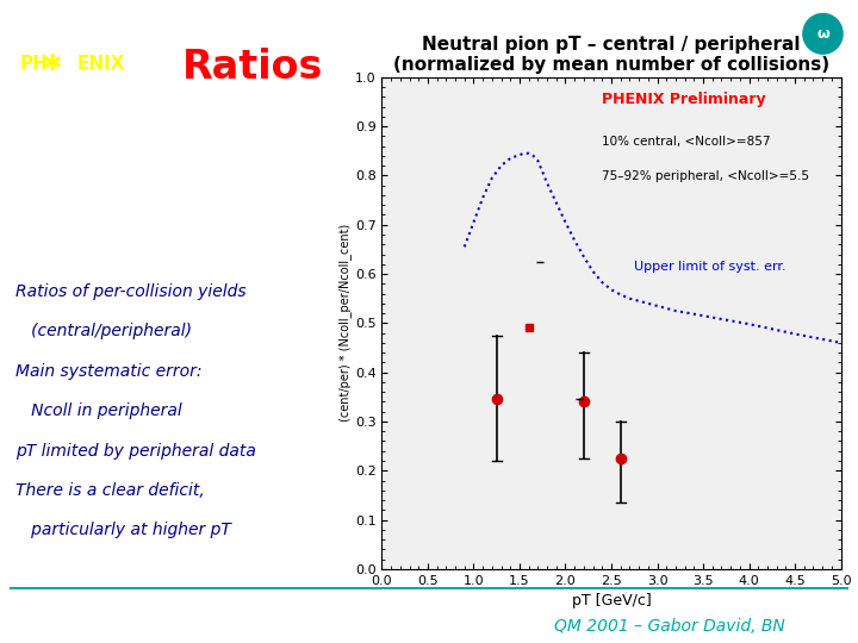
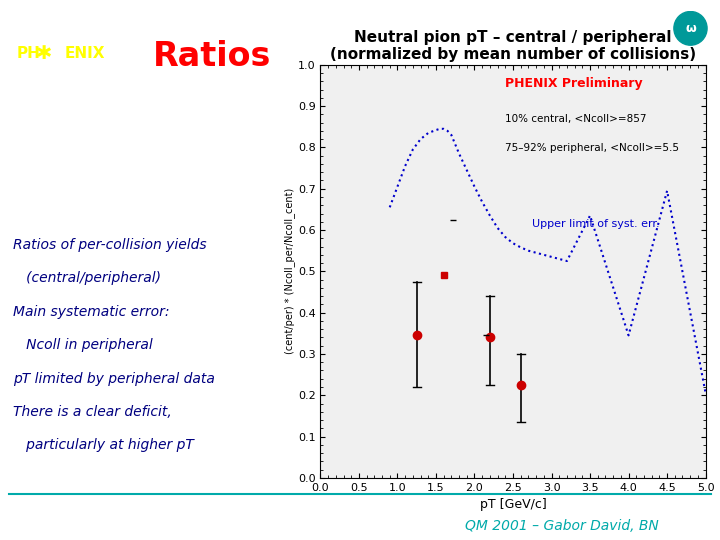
3.5: 0.515 -> 0.635
4.0: 0.498 -> 0.345
4.5: 0.478 -> 0.695
5.0: 0.460 -> 0.205
